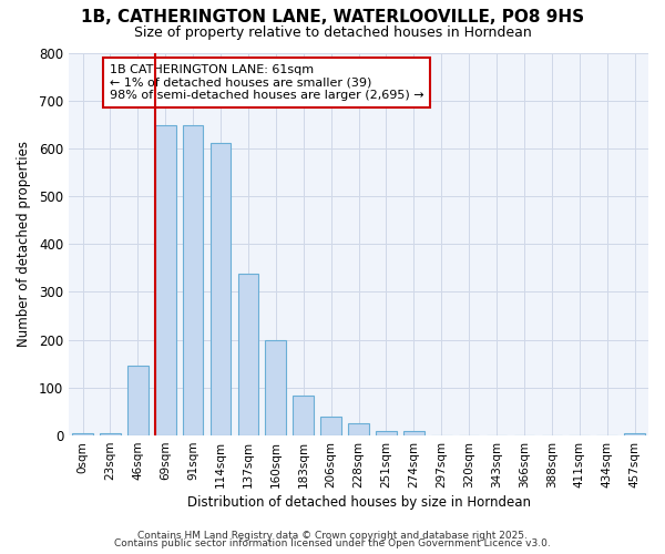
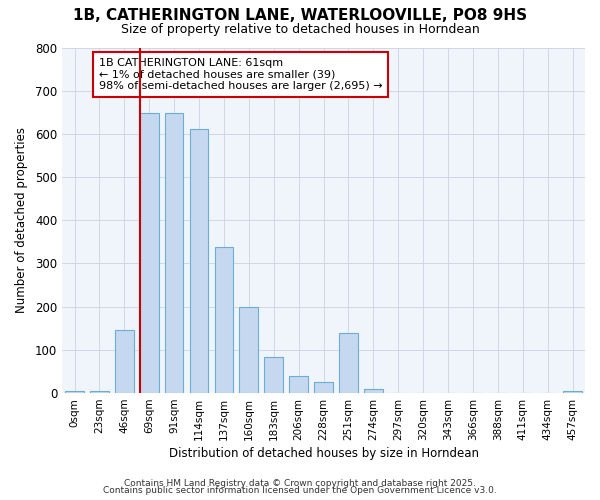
251sqm: 10 -> 140
